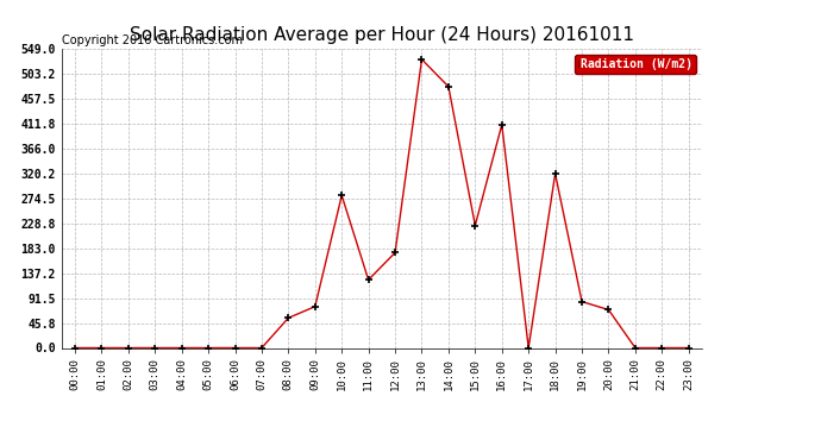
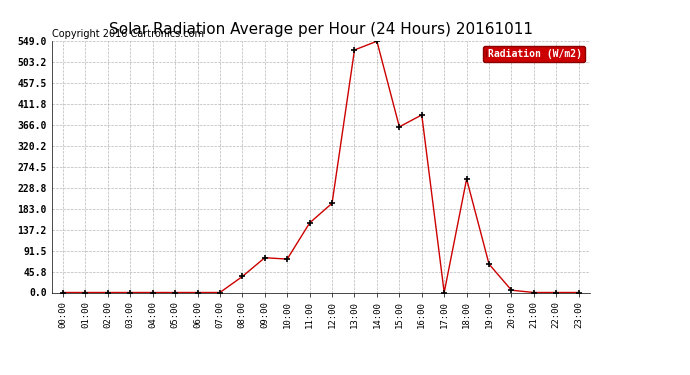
08:00: 55 -> 35
10:00: 280 -> 73
11:00: 125 -> 152
12:00: 175 -> 195
14:00: 480 -> 549
15:00: 225 -> 362
16:00: 410 -> 388
18:00: 320 -> 248
19:00: 85 -> 62
20:00: 70 -> 5
